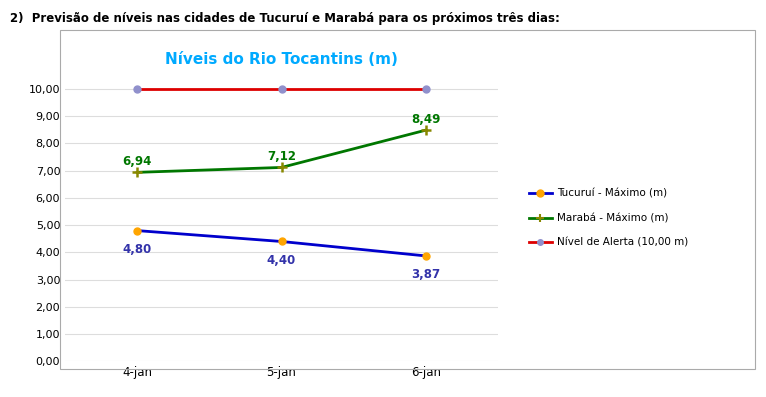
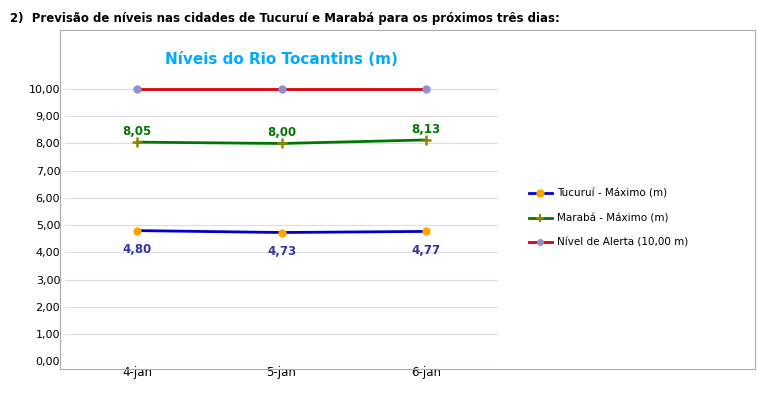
Marabá - Máximo (m)/4-jan: 6,94 -> 8,05
Tucuruí - Máximo (m)/5-jan: 4,40 -> 4,73
Marabá - Máximo (m)/5-jan: 7,12 -> 8,00
Tucuruí - Máximo (m)/6-jan: 3,87 -> 4,77
Marabá - Máximo (m)/6-jan: 8,49 -> 8,13
